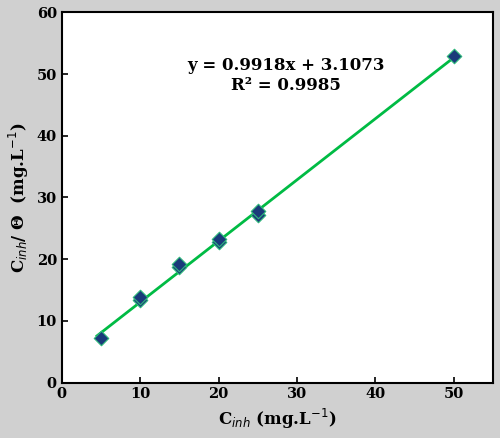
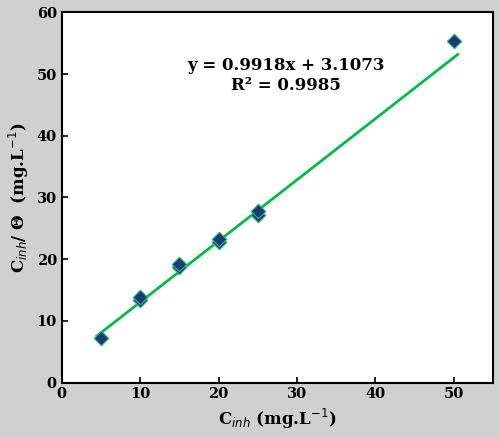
50: 53.0 -> 55.4
